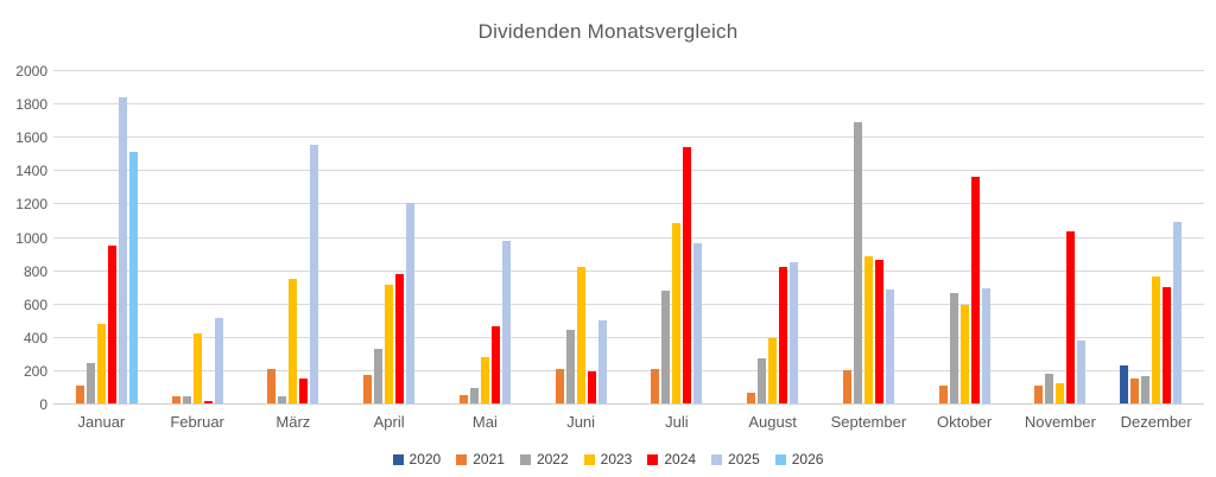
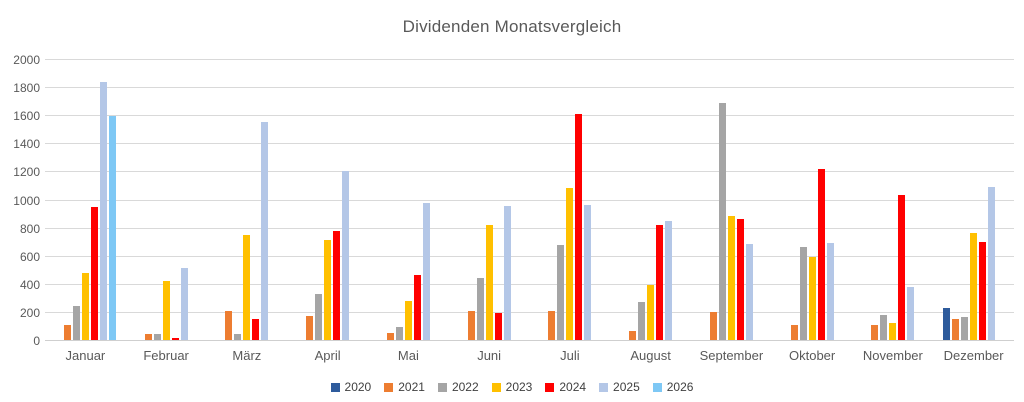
2026/Januar: 1510 -> 1600
2025/Juni: 500 -> 960
2024/Juli: 1540 -> 1610
2024/Oktober: 1360 -> 1220
